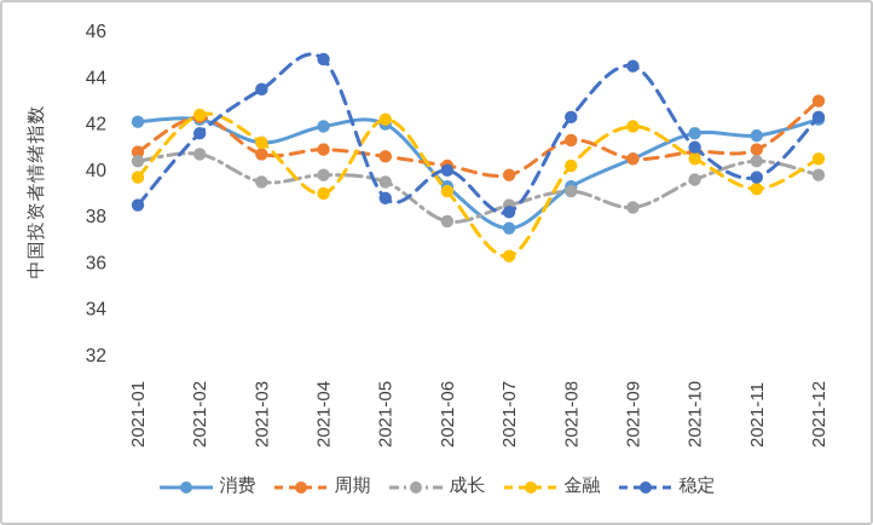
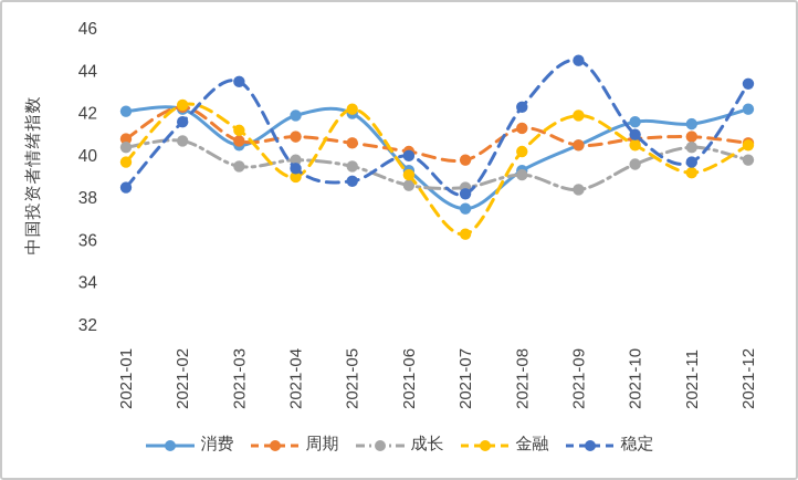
消费/2021-03: 41.2 -> 40.5
稳定/2021-04: 44.8 -> 39.4
成长/2021-06: 37.8 -> 38.6
周期/2021-12: 43.0 -> 40.6
稳定/2021-12: 42.3 -> 43.4
